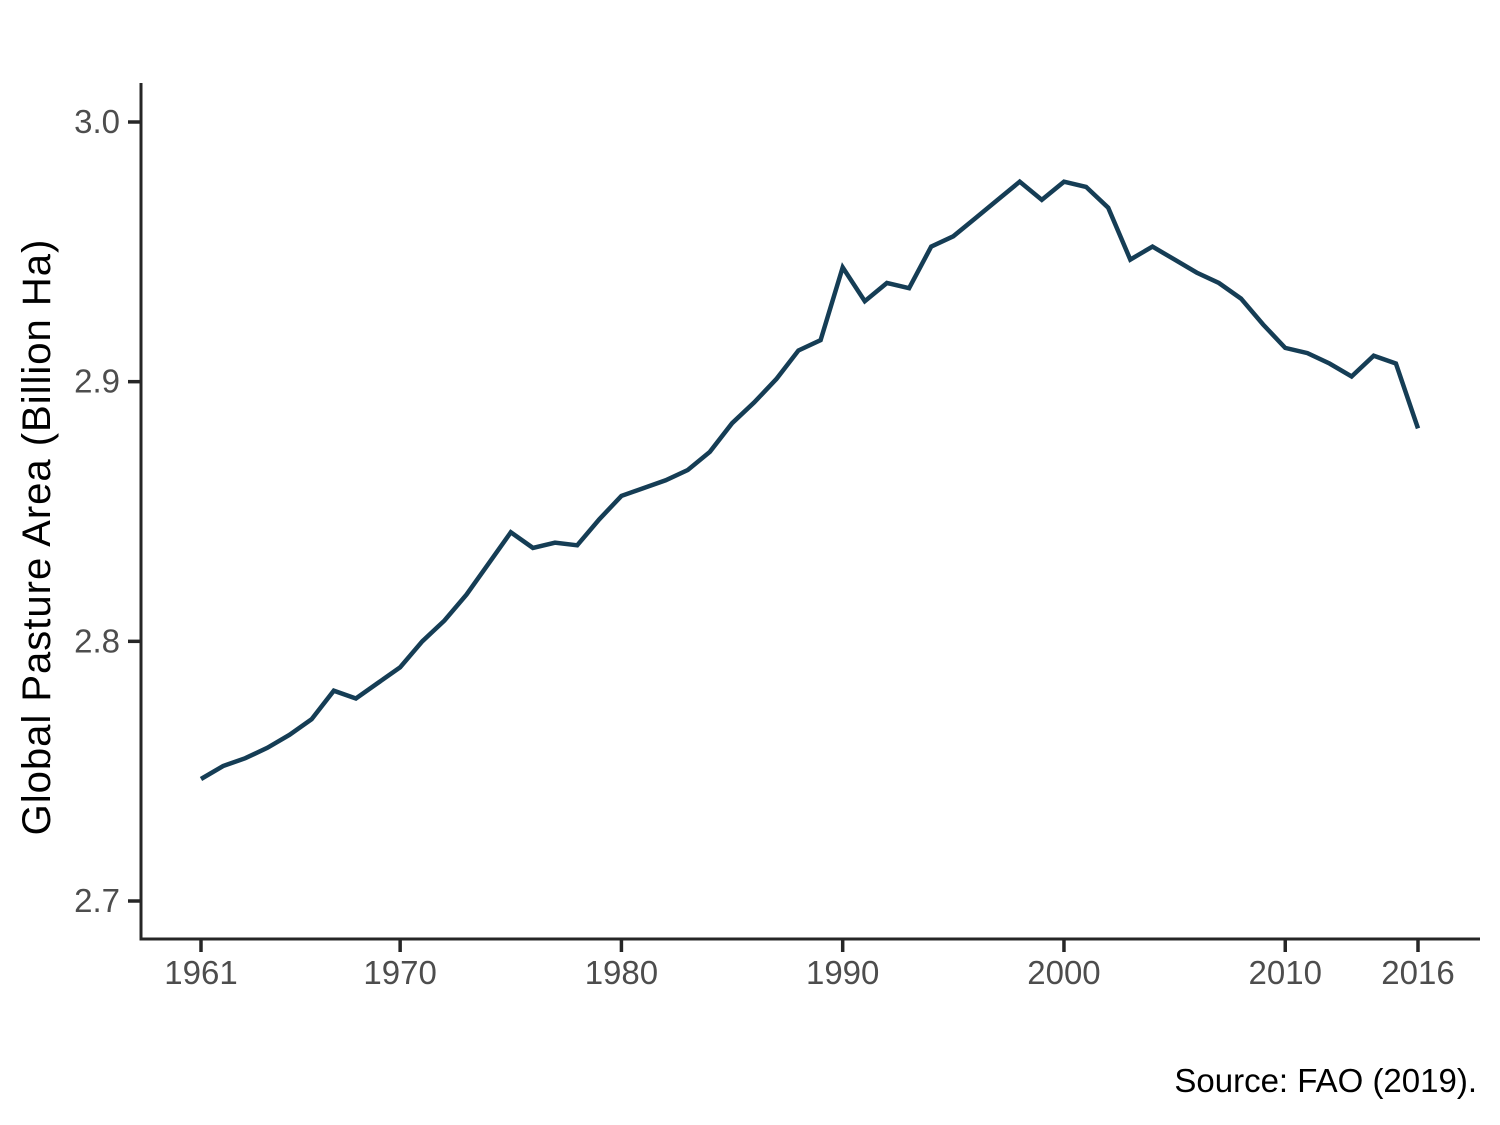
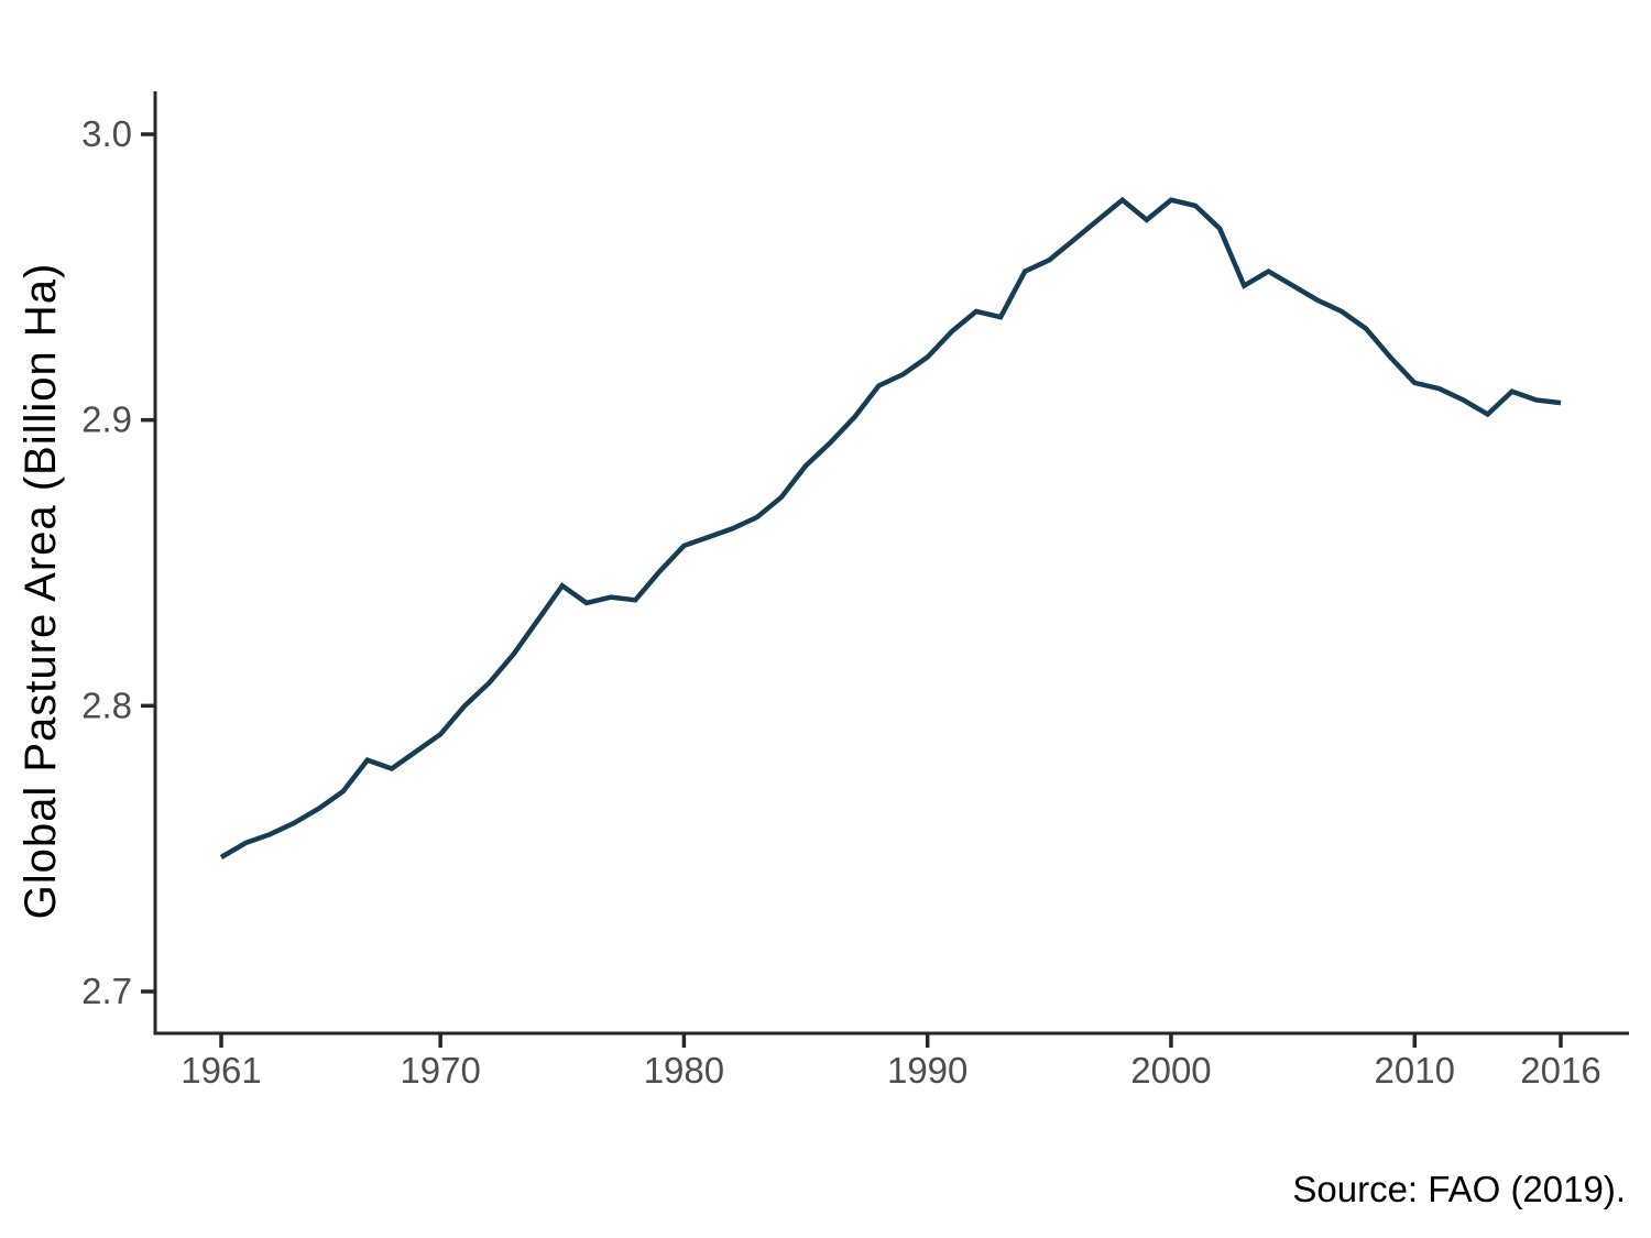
1990: 2.944 -> 2.922
2016: 2.882 -> 2.906
